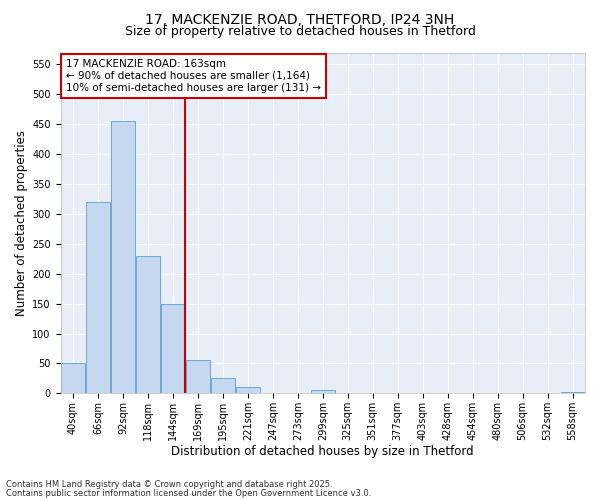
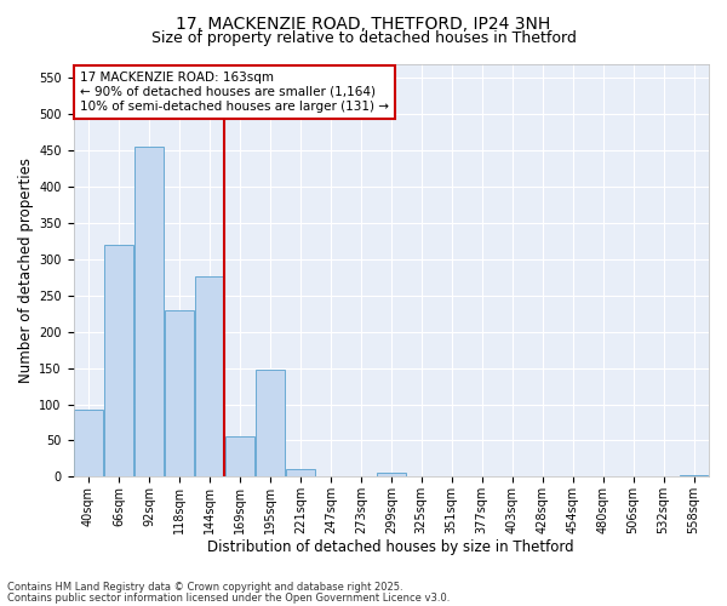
40sqm: 50 -> 92
144sqm: 150 -> 276
195sqm: 25 -> 148
